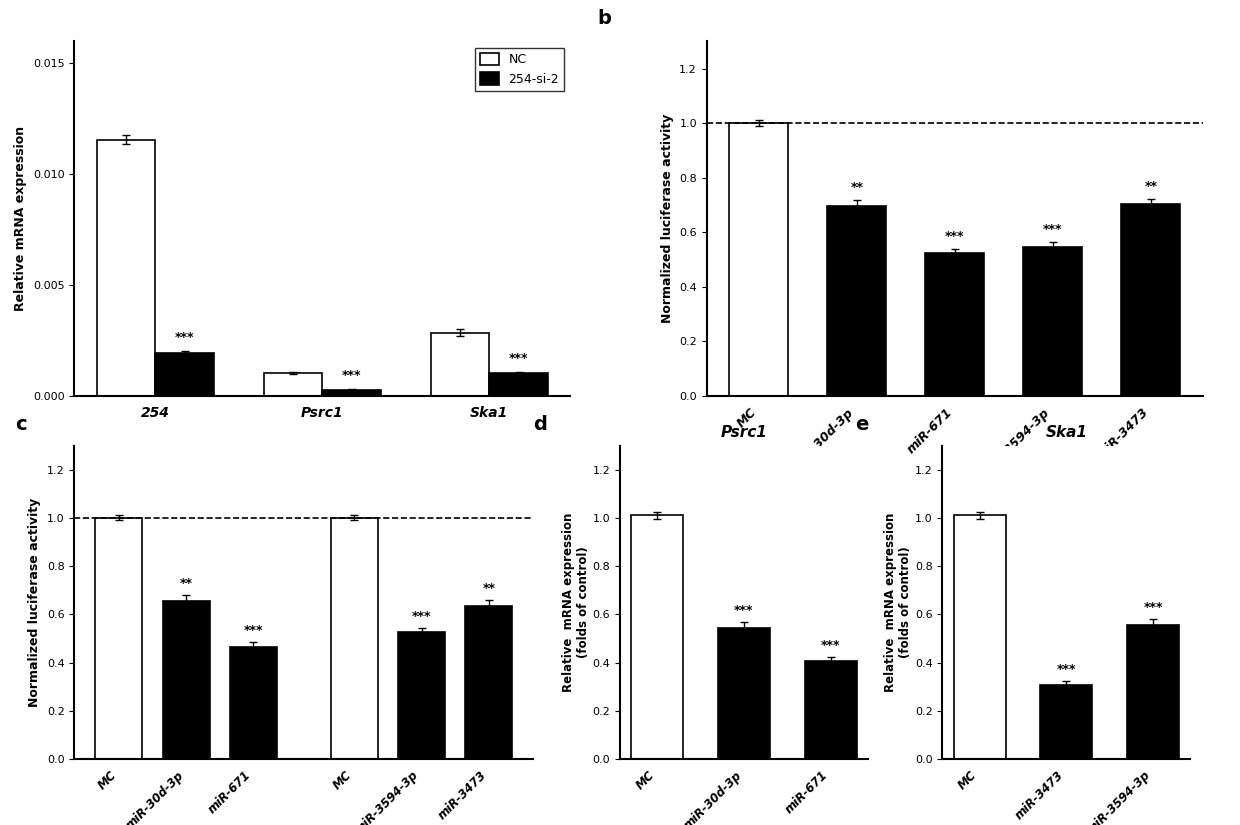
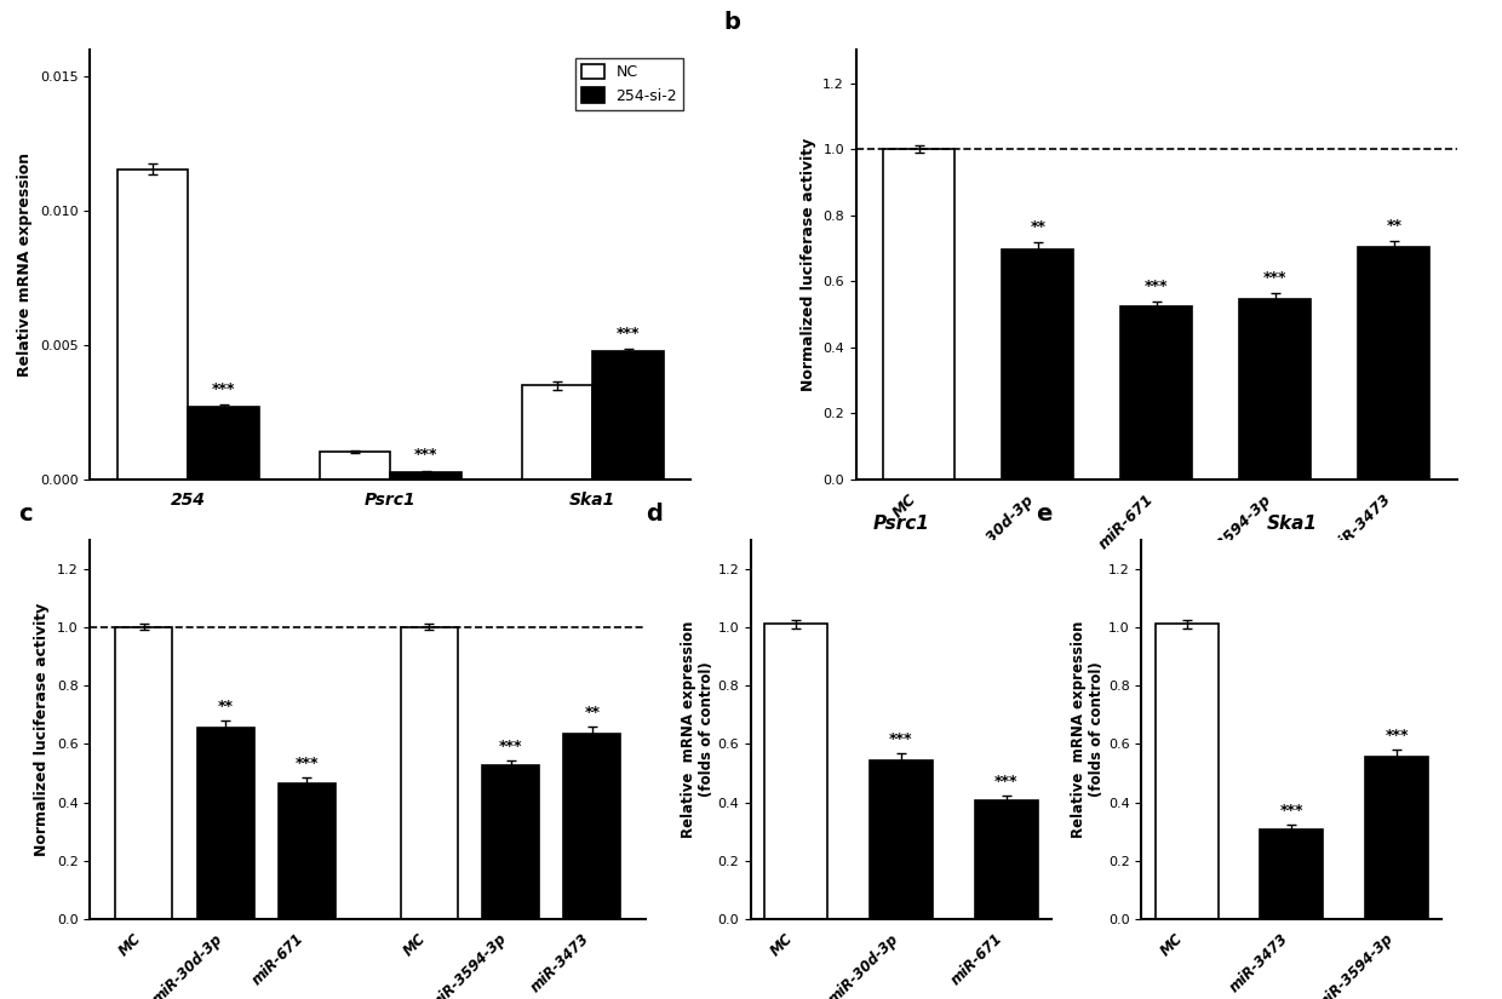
254-si-2/254: 0.00195 -> 0.00270
NC/Ska1: 0.00285 -> 0.00350
254-si-2/Ska1: 0.00105 -> 0.00480
